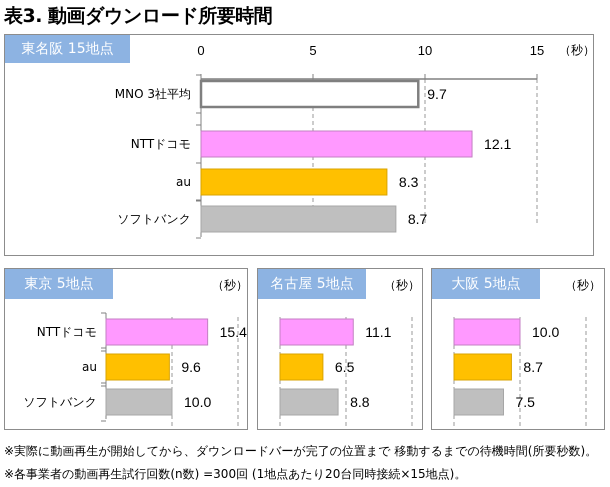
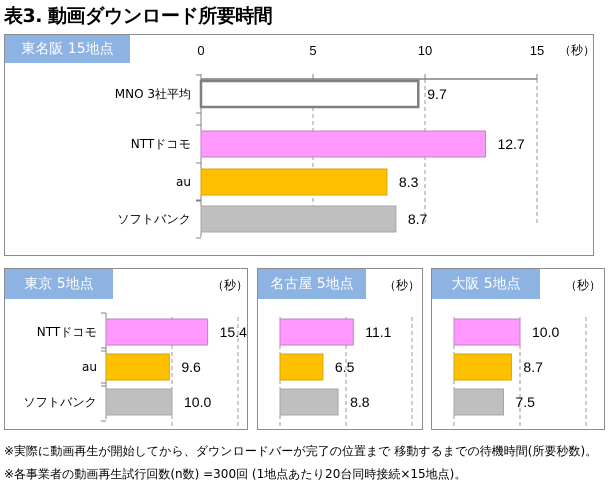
東名阪 15地点/NTTドコモ: 12.1 -> 12.7
